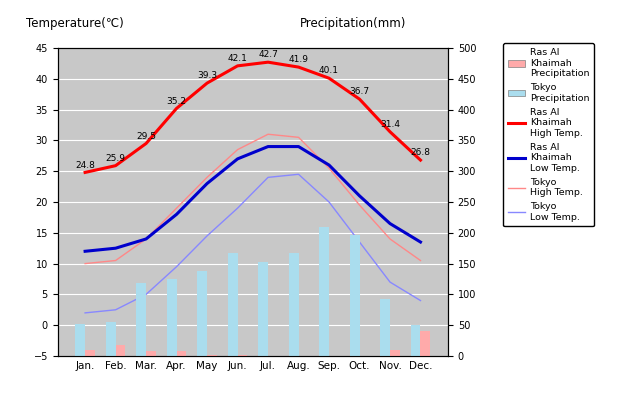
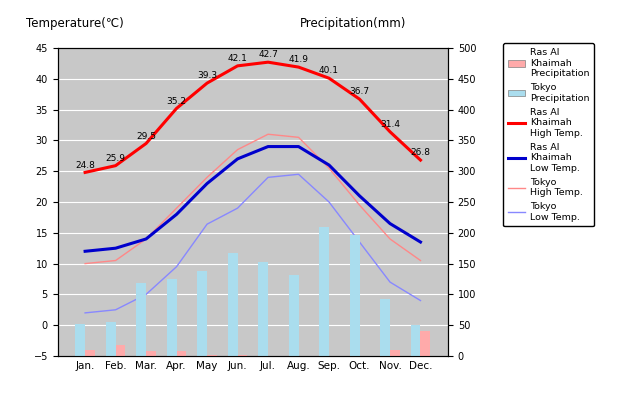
Tokyo Low Temp./May: 14.5 -> 16.4
Tokyo Precipitation/Aug.: 168 -> 132
